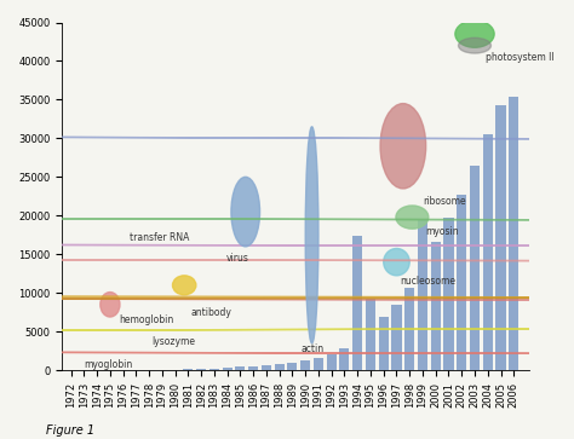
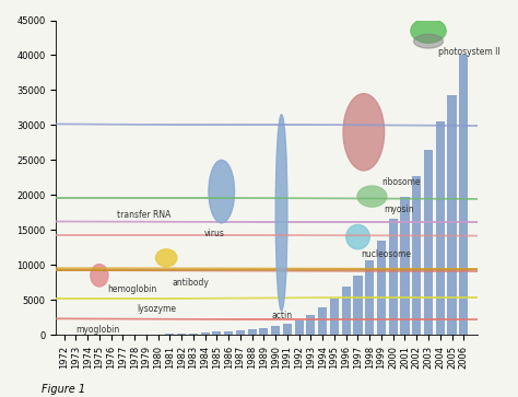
1994: 17400 -> 3900
1995: 9200 -> 5200
1999: 19400 -> 13400
2006: 35400 -> 40000
